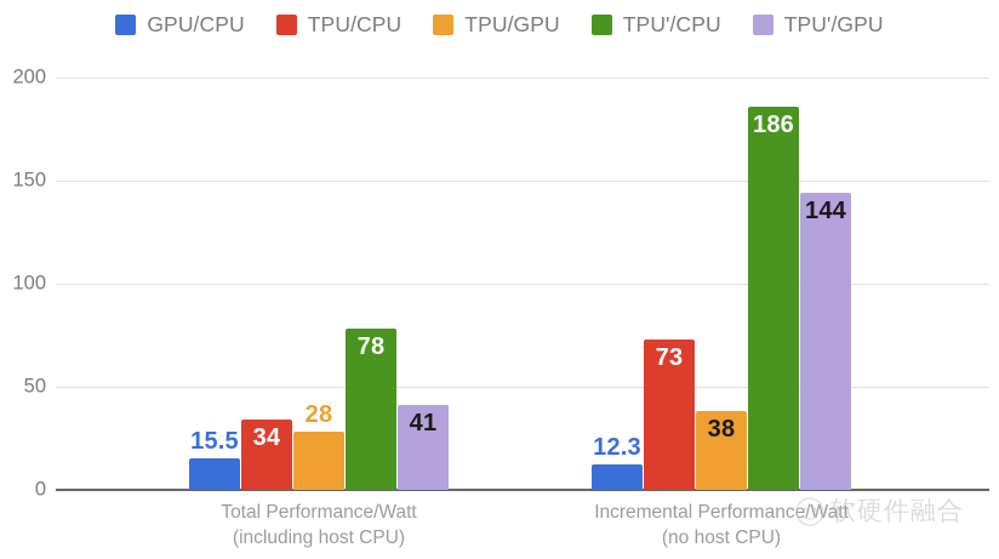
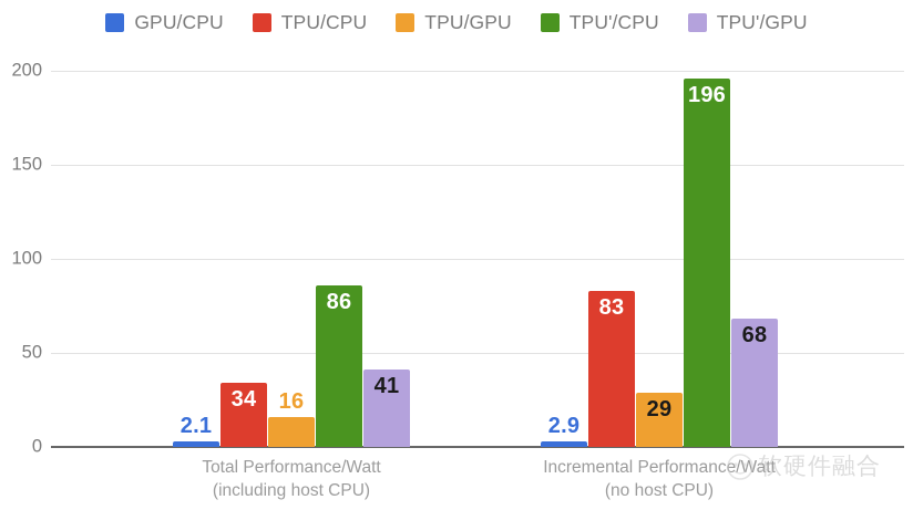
GPU/CPU/Total Performance/Watt (including host CPU): 15.5 -> 2.1
TPU/GPU/Total Performance/Watt (including host CPU): 28 -> 16
TPU'/CPU/Total Performance/Watt (including host CPU): 78 -> 86
GPU/CPU/Incremental Performance/Watt (no host CPU): 12.3 -> 2.9
TPU/CPU/Incremental Performance/Watt (no host CPU): 73 -> 83
TPU/GPU/Incremental Performance/Watt (no host CPU): 38 -> 29
TPU'/CPU/Incremental Performance/Watt (no host CPU): 186 -> 196
TPU'/GPU/Incremental Performance/Watt (no host CPU): 144 -> 68
